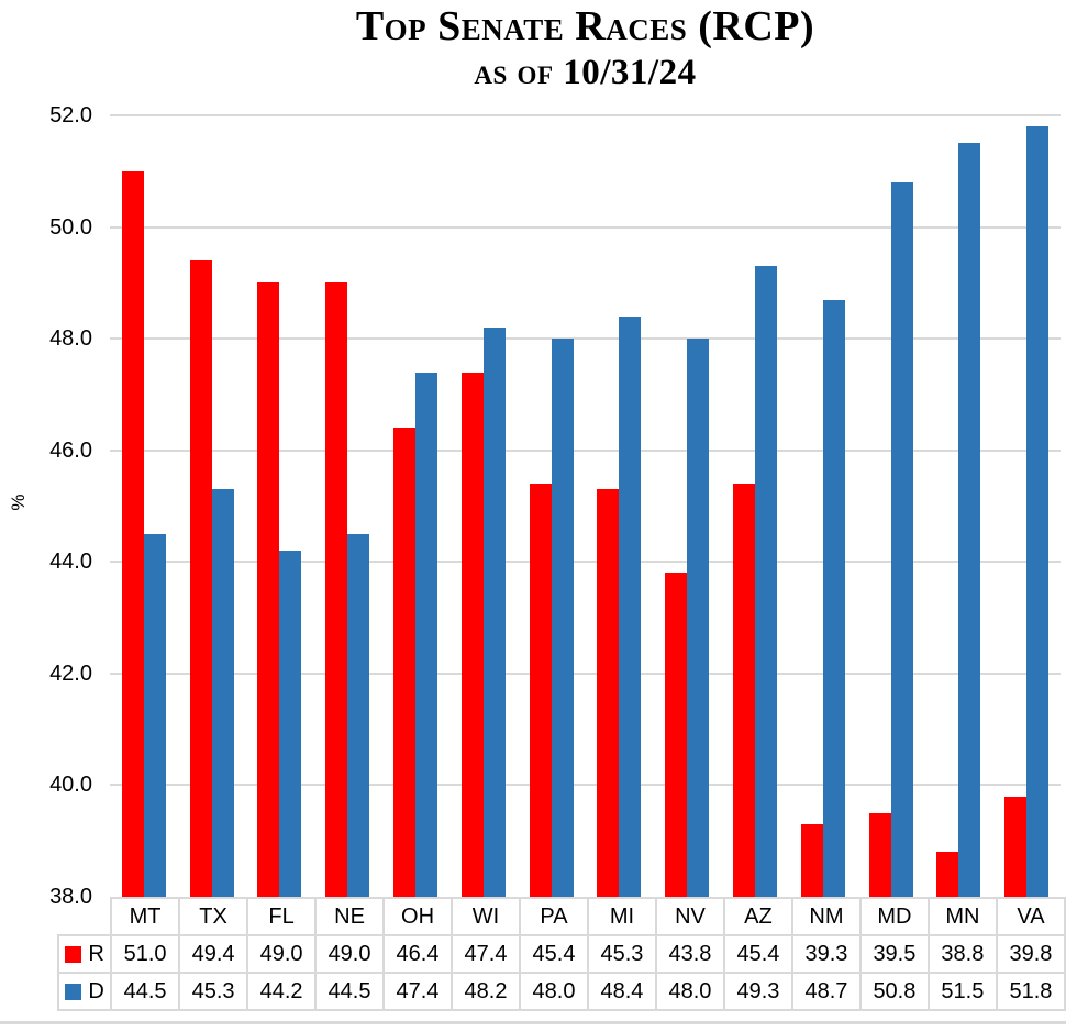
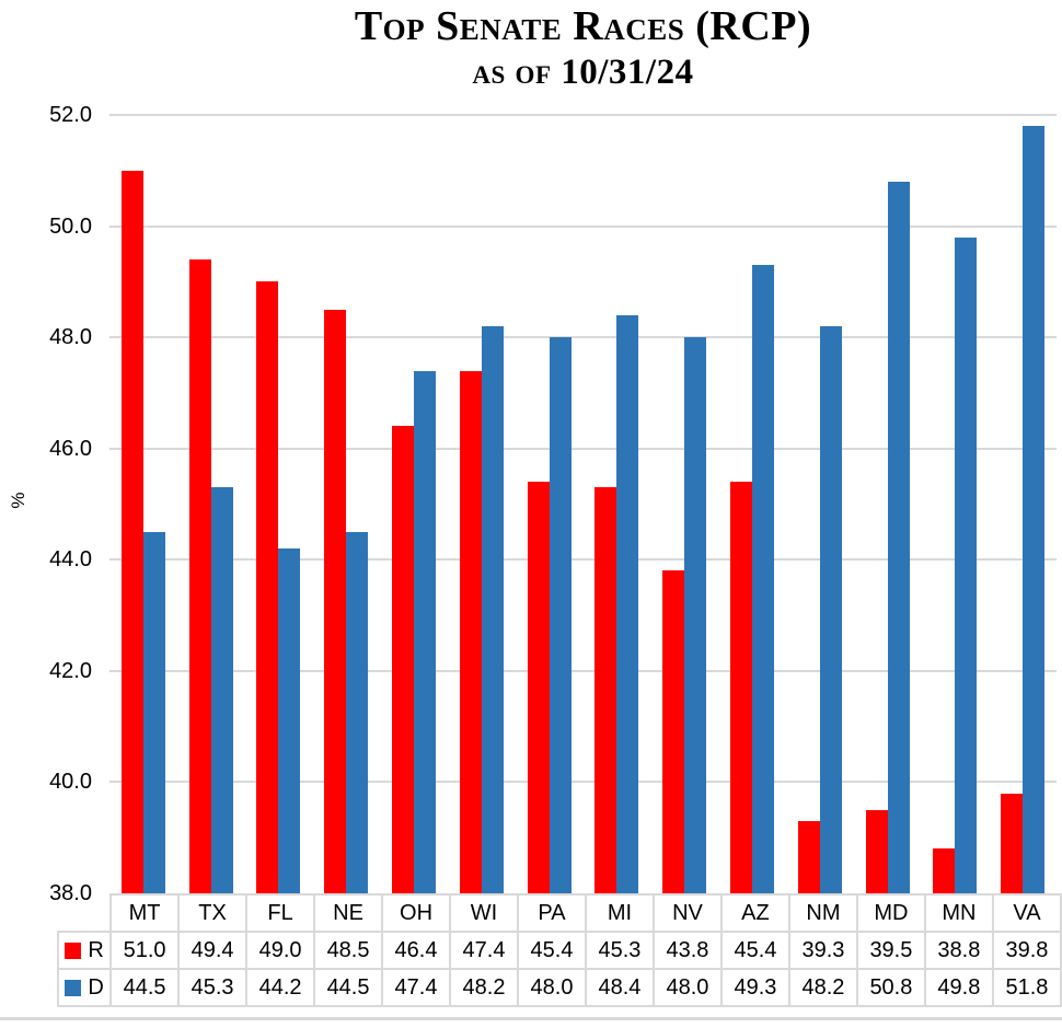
R/NE: 49.0 -> 48.5
D/NM: 48.7 -> 48.2
D/MN: 51.5 -> 49.8
